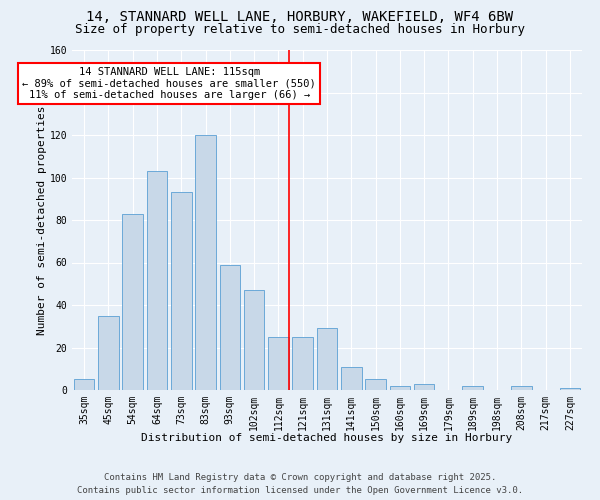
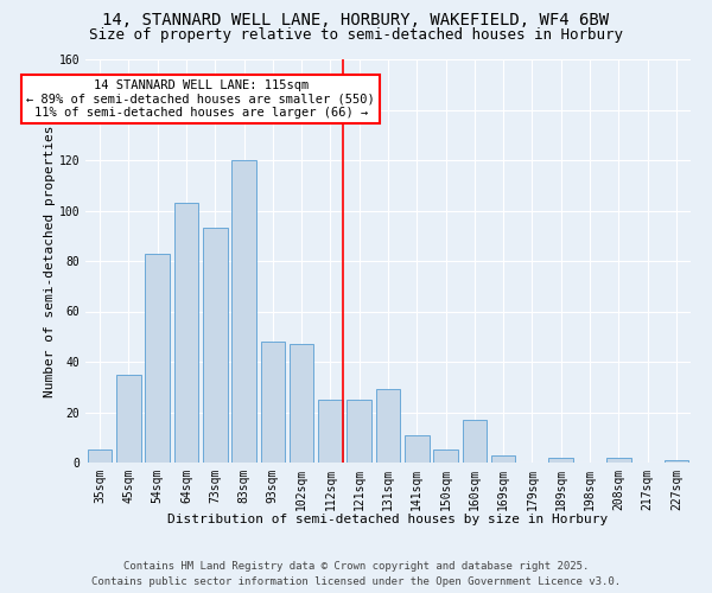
93sqm: 59 -> 48
160sqm: 2 -> 17
